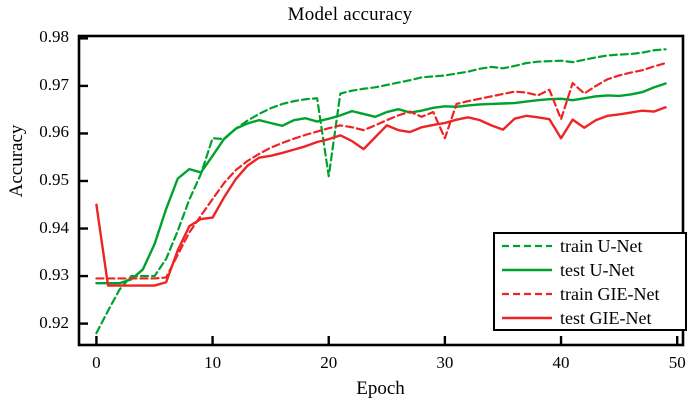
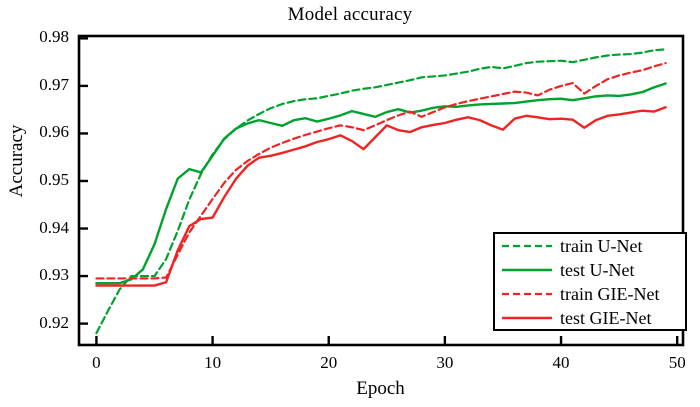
test GIE-Net/0: 0.945 -> 0.928
train U-Net/10: 0.959 -> 0.956
train U-Net/20: 0.951 -> 0.968
train GIE-Net/30: 0.959 -> 0.966
train GIE-Net/40: 0.963 -> 0.970
test GIE-Net/40: 0.959 -> 0.963
